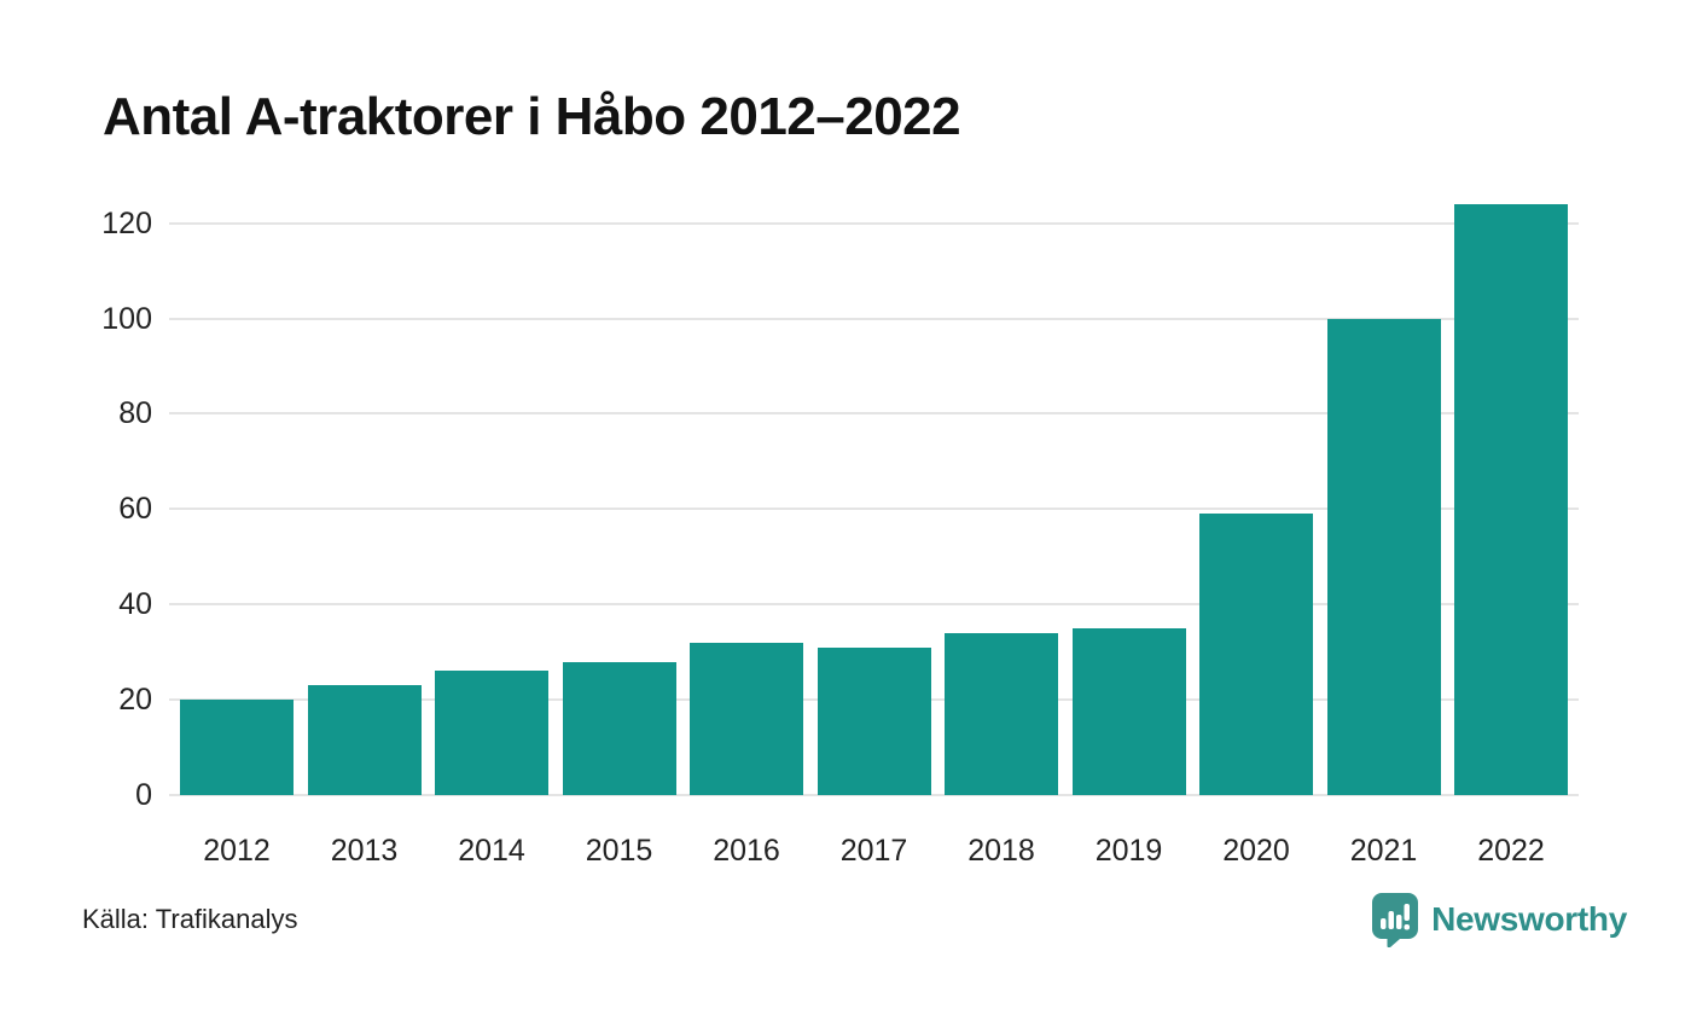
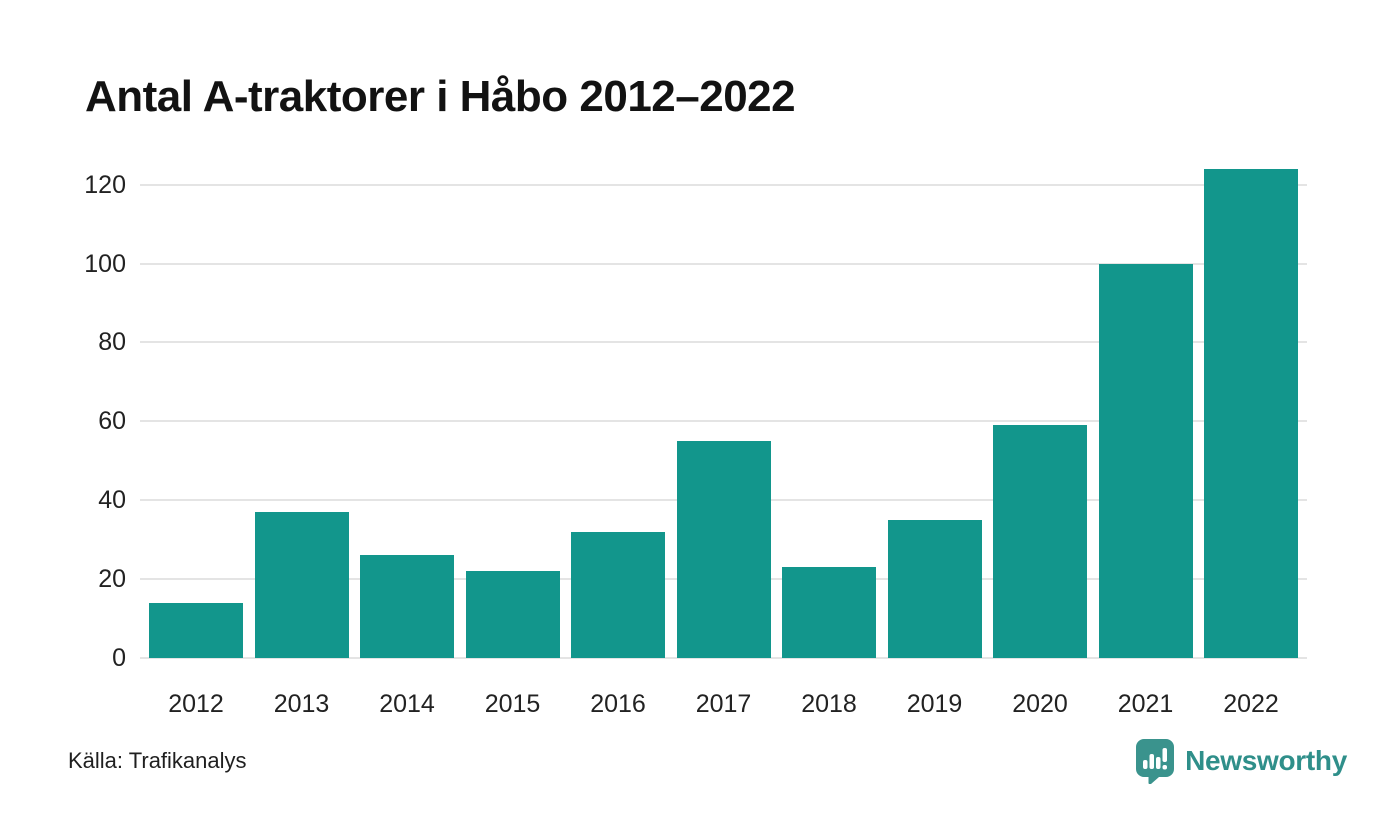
2012: 20 -> 14
2013: 23 -> 37
2015: 28 -> 22
2017: 31 -> 55
2018: 34 -> 23
